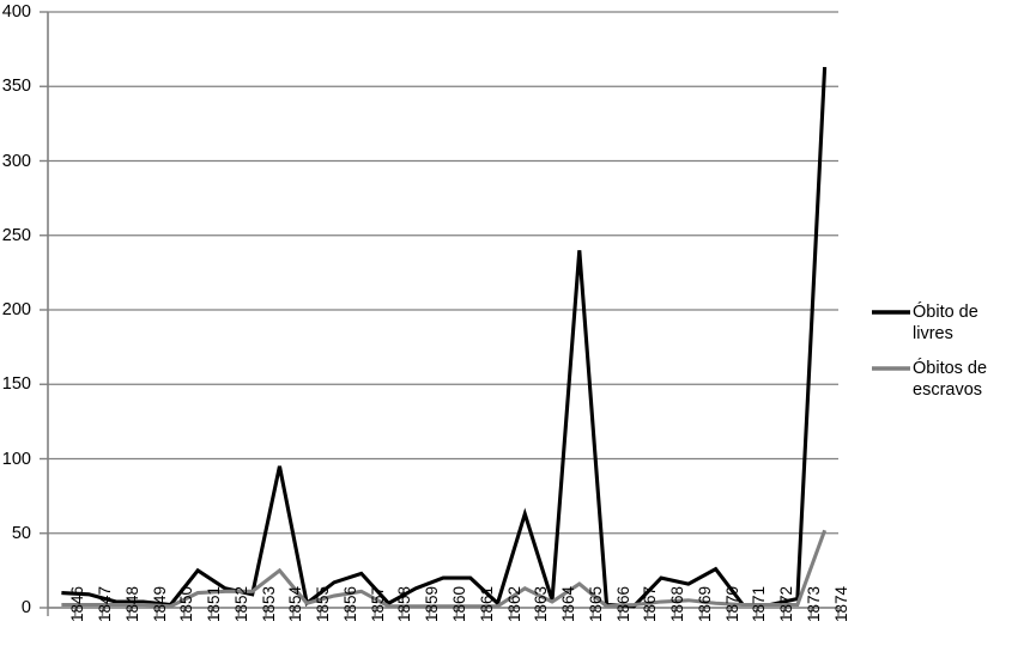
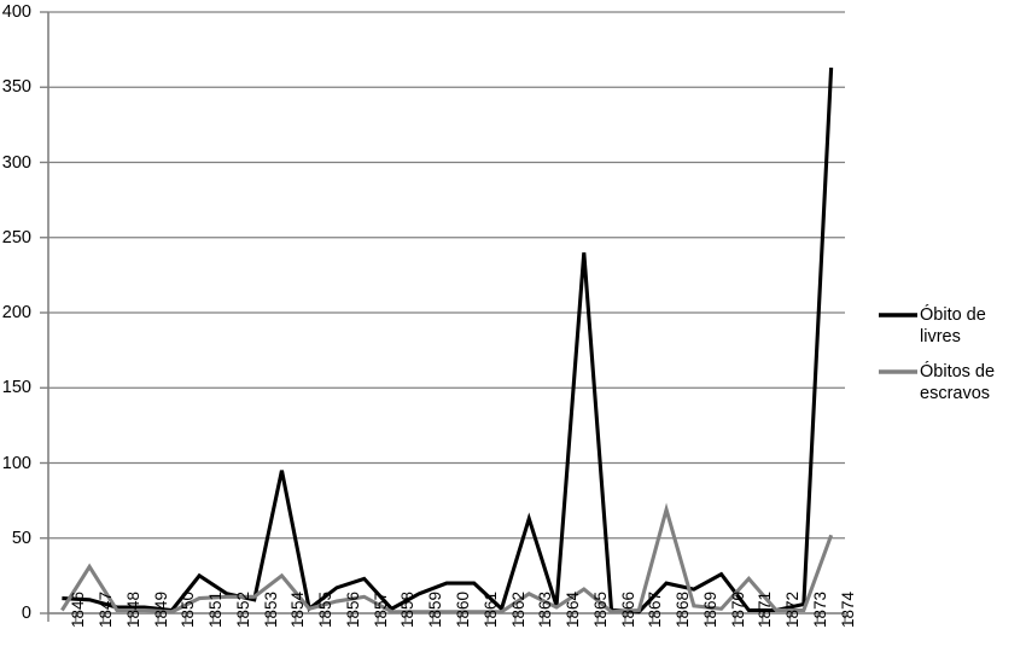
Óbitos de escravos/1847: 2 -> 31
Óbitos de escravos/1868: 4 -> 69
Óbitos de escravos/1871: 2 -> 23
